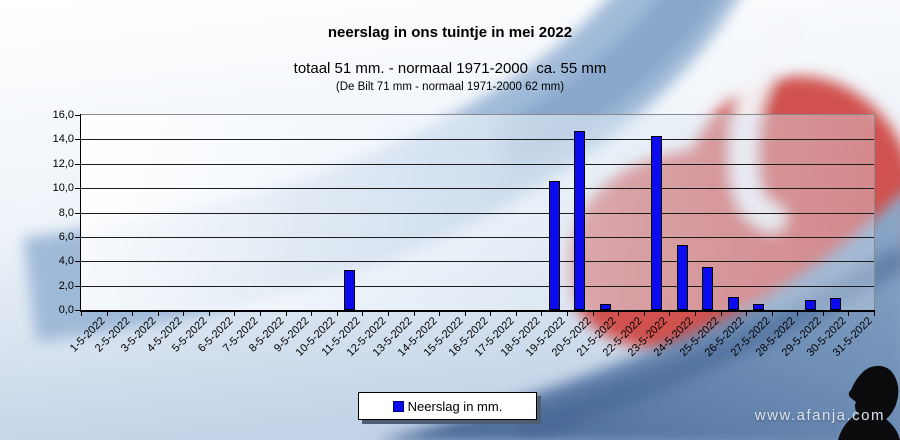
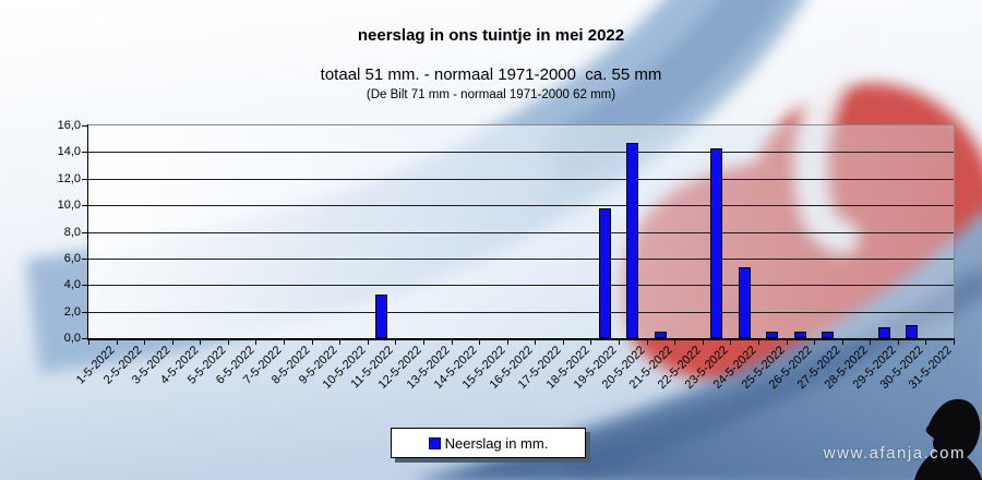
19-5-2022: 10,6 -> 9,8
25-5-2022: 3,5 -> 0,5
26-5-2022: 1,1 -> 0,5
